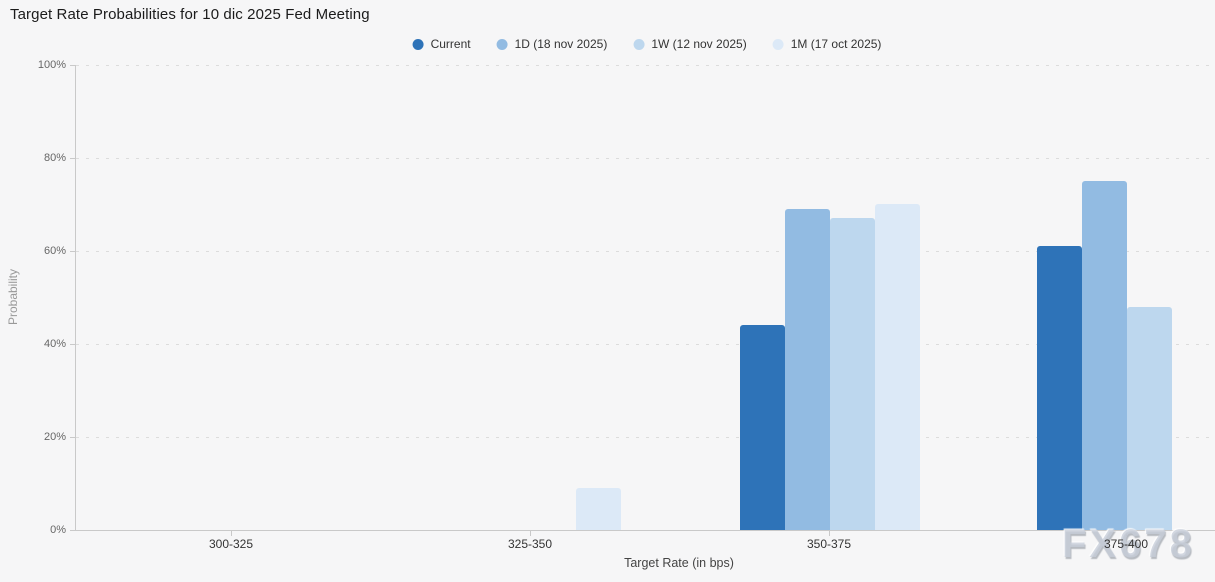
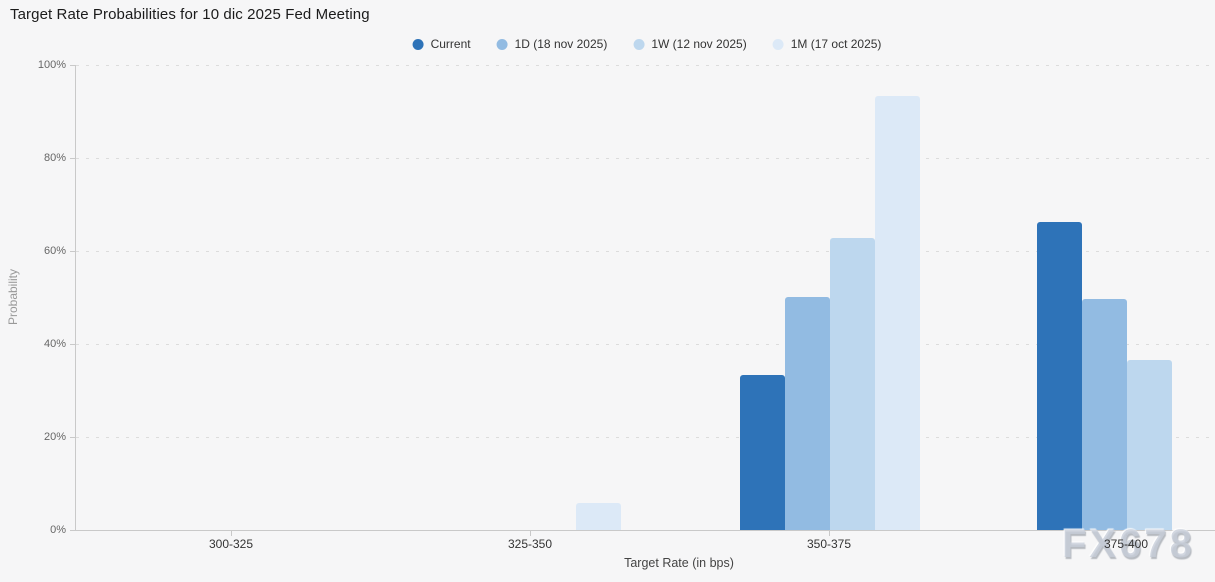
1M (17 oct 2025)/325-350: 9% -> 6%
Current/350-375: 44% -> 33%
1D (18 nov 2025)/350-375: 69% -> 50%
1W (12 nov 2025)/350-375: 67% -> 63%
1M (17 oct 2025)/350-375: 70% -> 93%
Current/375-400: 61% -> 66%
1D (18 nov 2025)/375-400: 75% -> 50%
1W (12 nov 2025)/375-400: 48% -> 37%
